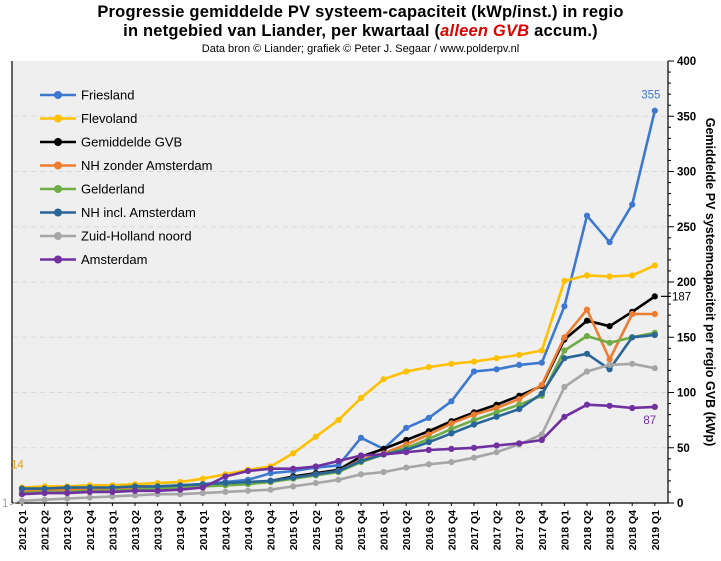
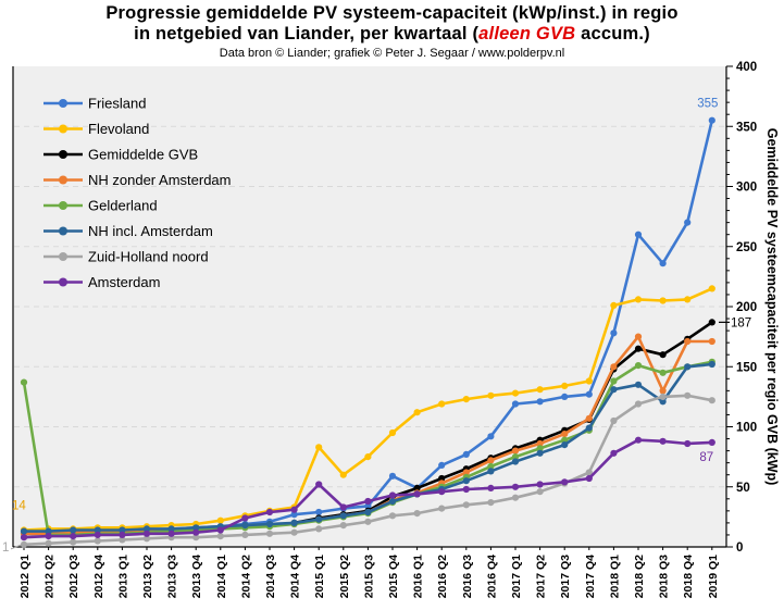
Gelderland/2012 Q1: 9 -> 137
Flevoland/2015 Q1: 45 -> 83
Amsterdam/2015 Q1: 31 -> 52
